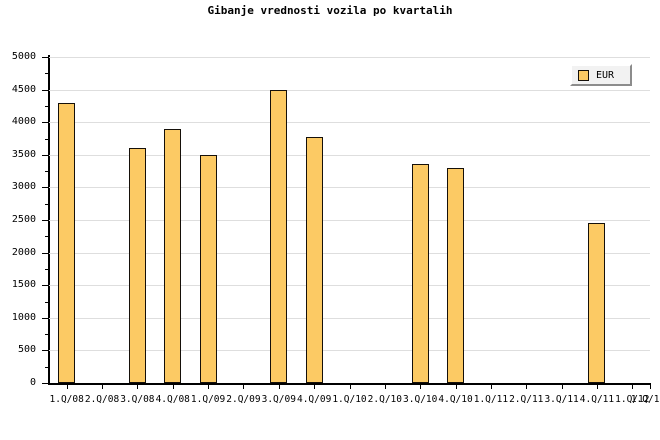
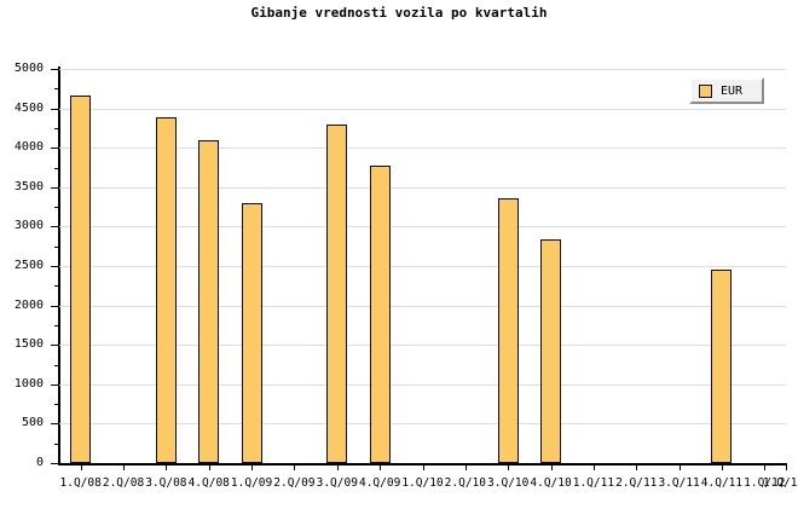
1.Q/08: 4300 -> 4700
3.Q/08: 3600 -> 4400
4.Q/08: 3900 -> 4100
1.Q/09: 3500 -> 3300
3.Q/09: 4500 -> 4300
4.Q/10: 3300 -> 2800
